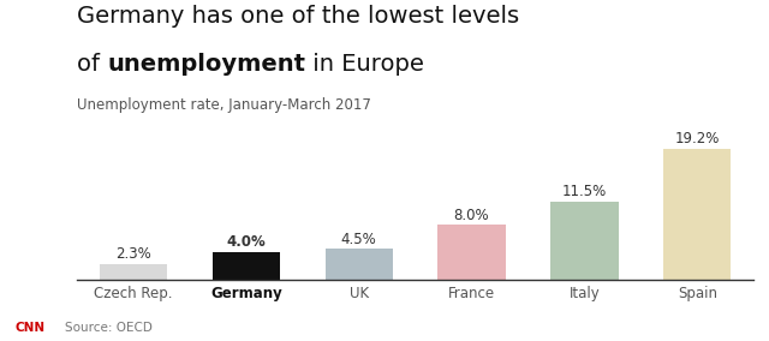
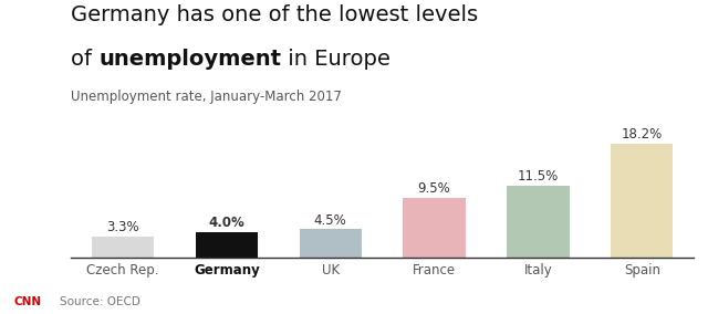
Czech Rep.: 2.3% -> 3.3%
France: 8.0% -> 9.5%
Spain: 19.2% -> 18.2%
